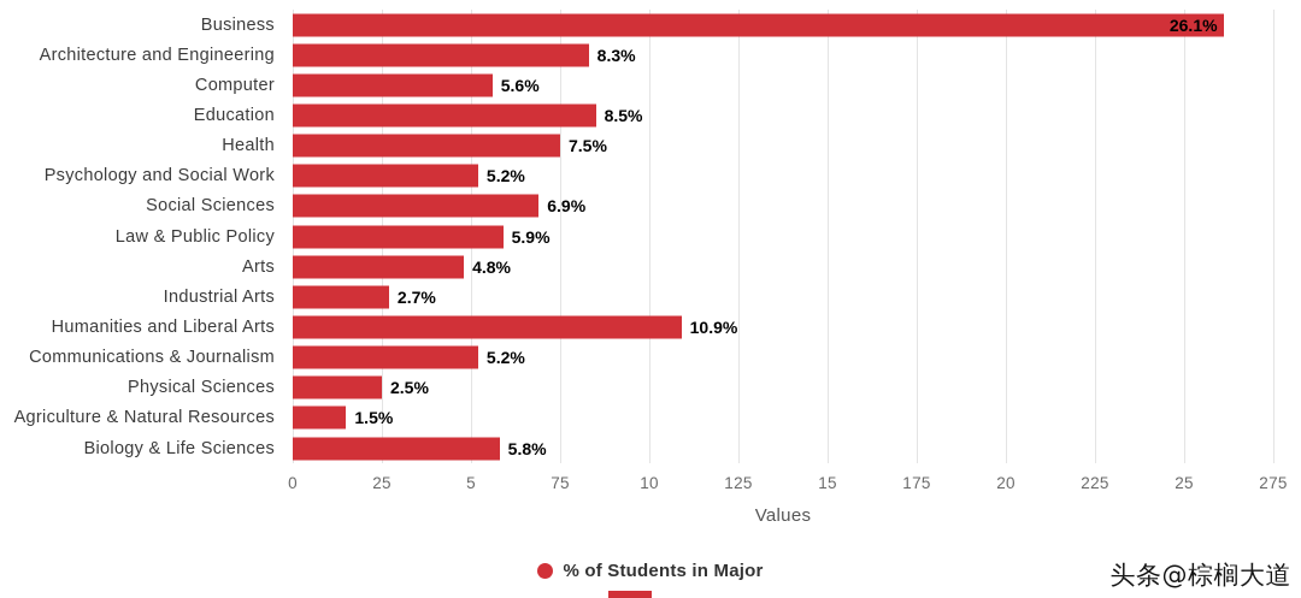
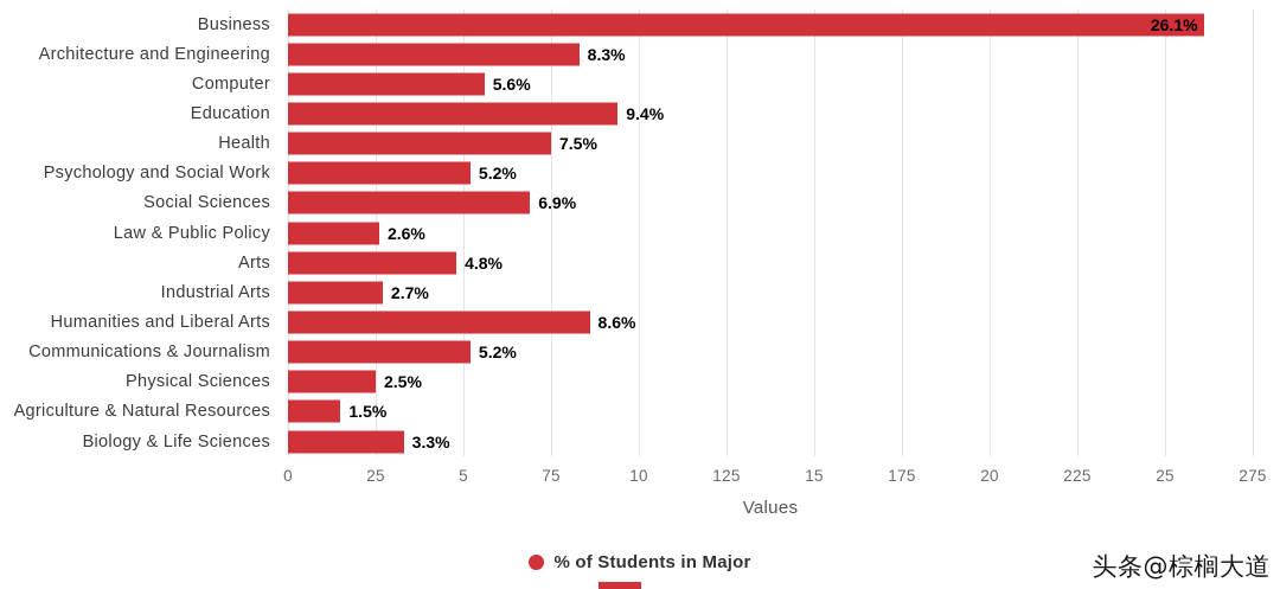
Education: 8.5% -> 9.4%
Law & Public Policy: 5.9% -> 2.6%
Humanities and Liberal Arts: 10.9% -> 8.6%
Biology & Life Sciences: 5.8% -> 3.3%
